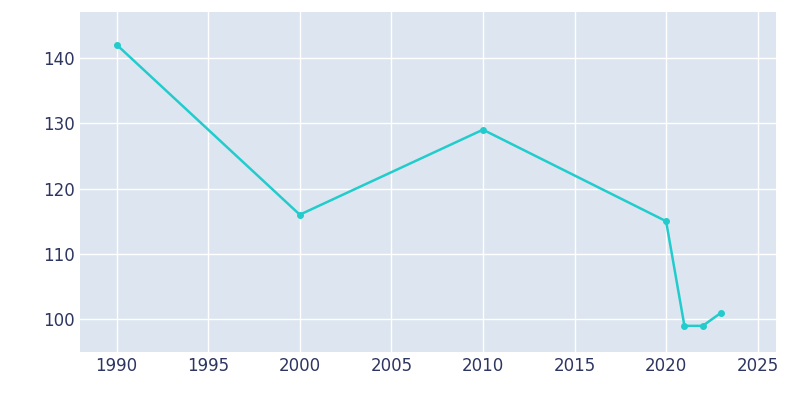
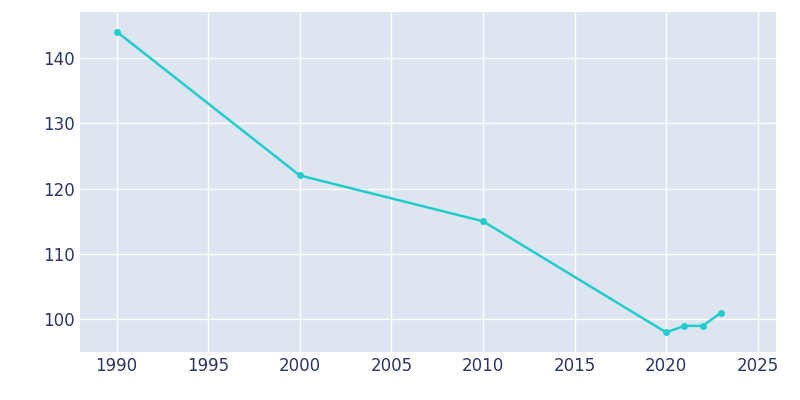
1990: 142 -> 144
2000: 116 -> 122
2010: 129 -> 115
2020: 115 -> 98
